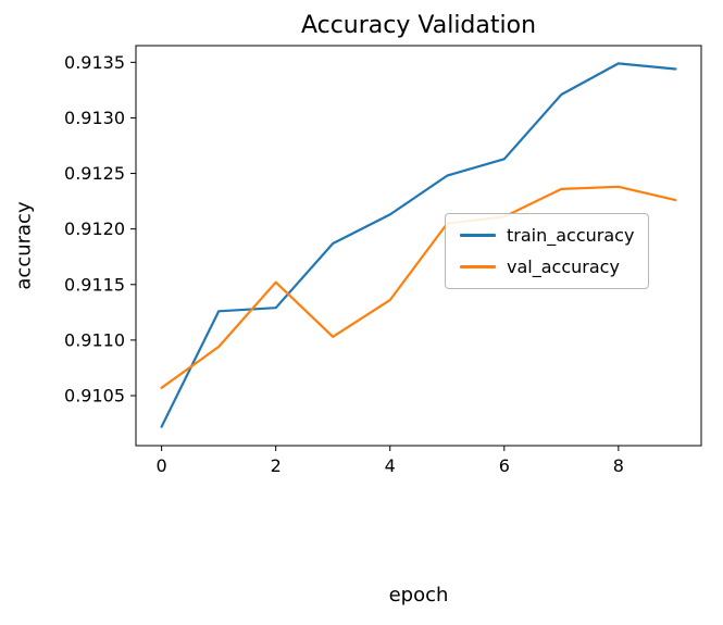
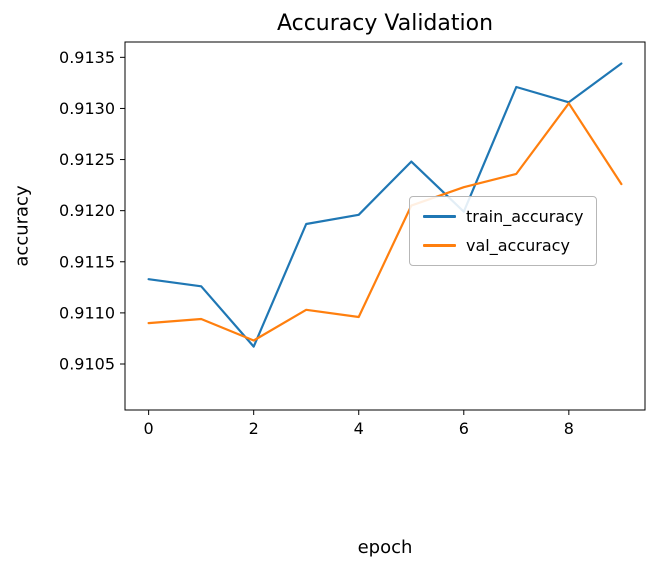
train_accuracy/0: 0.91022 -> 0.91133
val_accuracy/0: 0.91057 -> 0.91090
train_accuracy/2: 0.91129 -> 0.91067
val_accuracy/2: 0.91152 -> 0.91073
train_accuracy/4: 0.91213 -> 0.91196
val_accuracy/4: 0.91136 -> 0.91096
train_accuracy/6: 0.91263 -> 0.91199
val_accuracy/6: 0.91211 -> 0.91223
train_accuracy/8: 0.91349 -> 0.91306
val_accuracy/8: 0.91238 -> 0.91305
